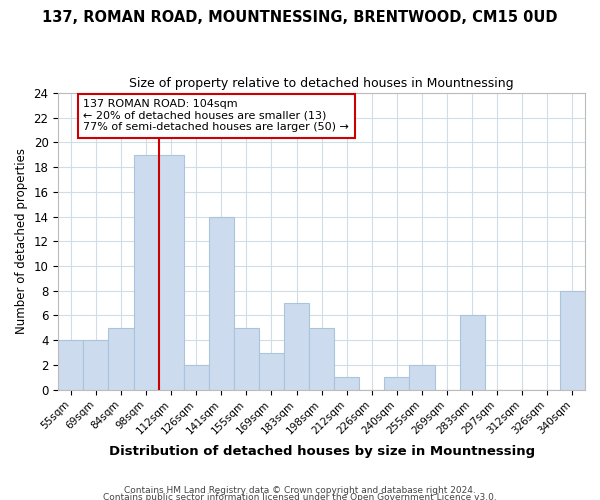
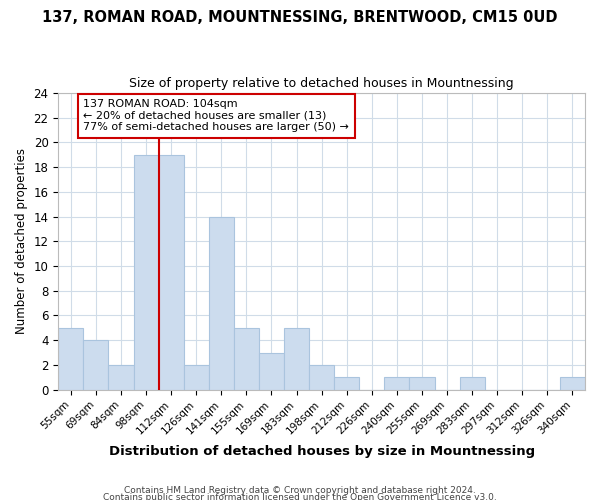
55sqm: 4 -> 5
84sqm: 5 -> 2
183sqm: 7 -> 5
198sqm: 5 -> 2
255sqm: 2 -> 1
283sqm: 6 -> 1
340sqm: 8 -> 1
